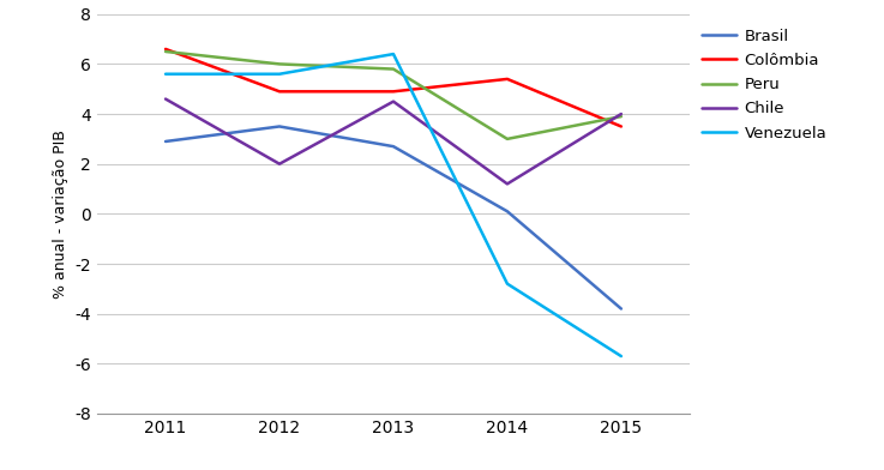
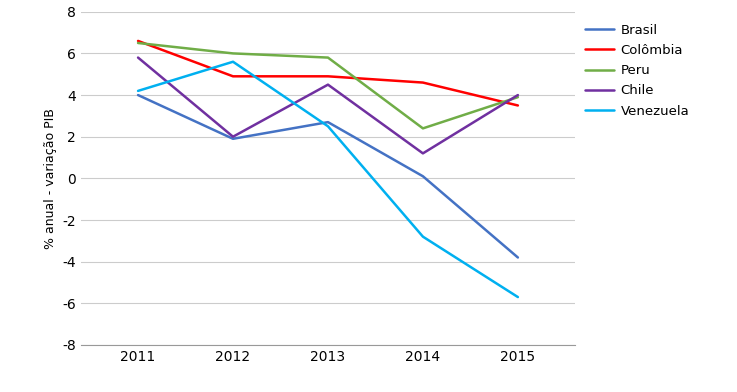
Brasil/2011: 2.9 -> 4.0
Chile/2011: 4.6 -> 5.8
Venezuela/2011: 5.6 -> 4.2
Brasil/2012: 3.5 -> 1.9
Venezuela/2013: 6.4 -> 2.5
Colômbia/2014: 5.4 -> 4.6
Peru/2014: 3.0 -> 2.4
